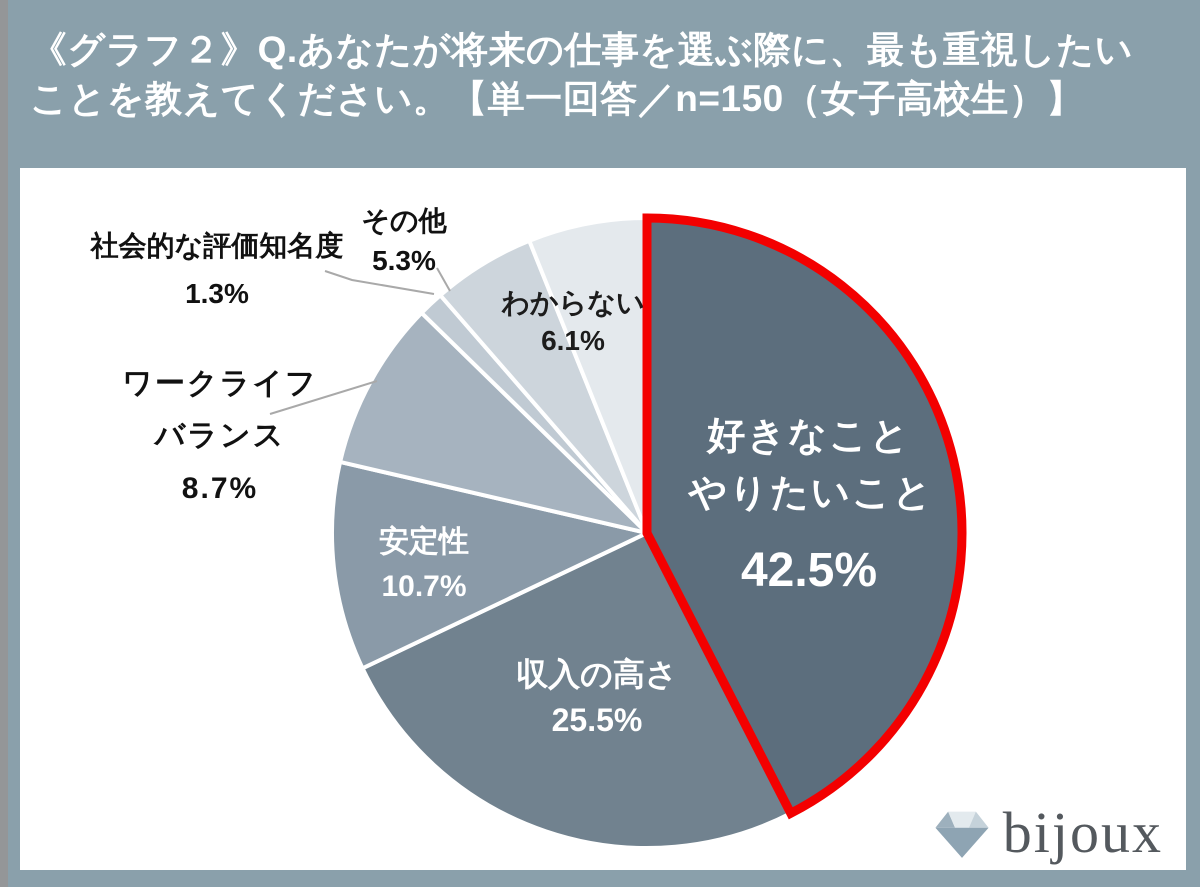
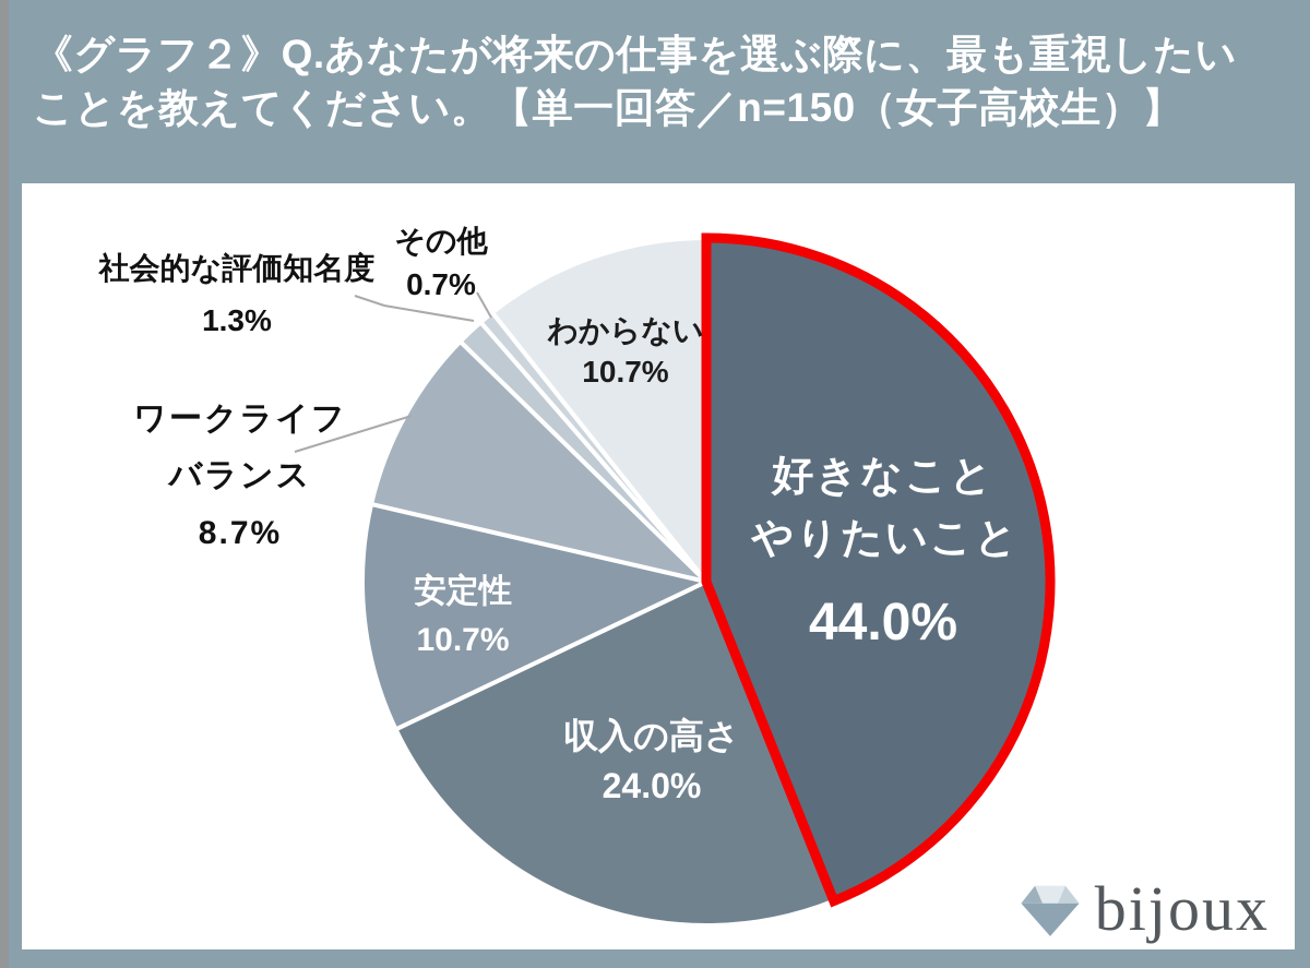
好きなことやりたいこと: 42.5% -> 44.0%
収入の高さ: 25.5% -> 24.0%
その他: 5.3% -> 0.7%
わからない: 6.1% -> 10.7%
